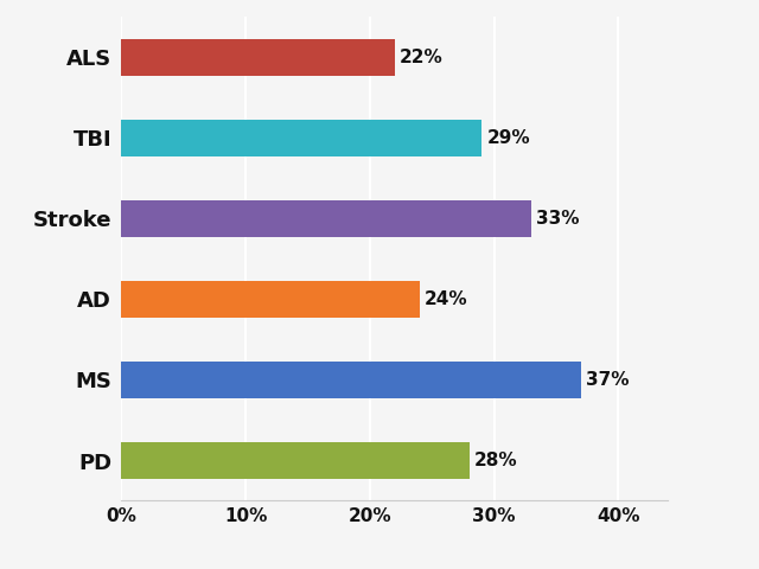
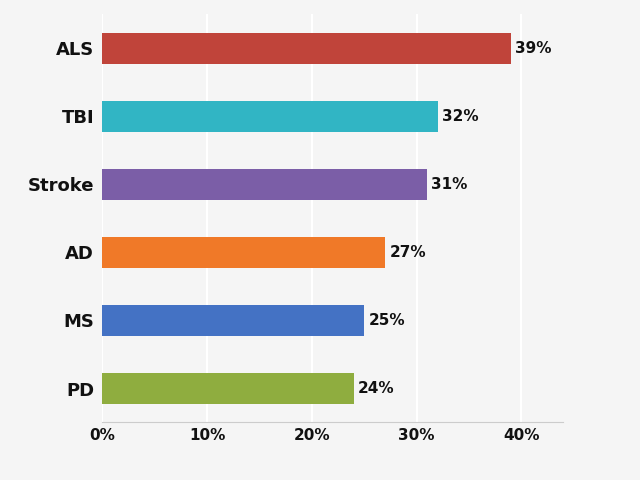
ALS: 22% -> 39%
TBI: 29% -> 32%
Stroke: 33% -> 31%
AD: 24% -> 27%
MS: 37% -> 25%
PD: 28% -> 24%
